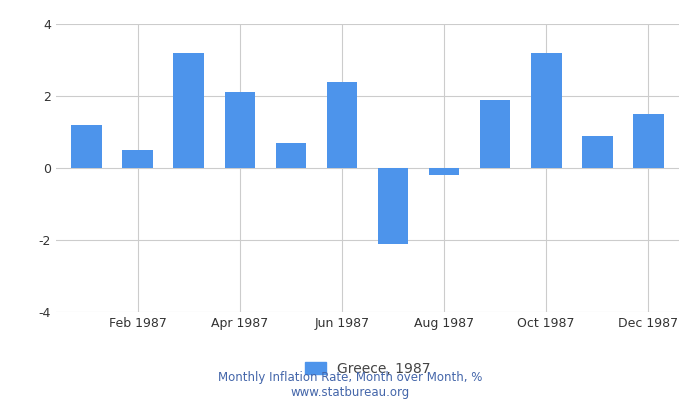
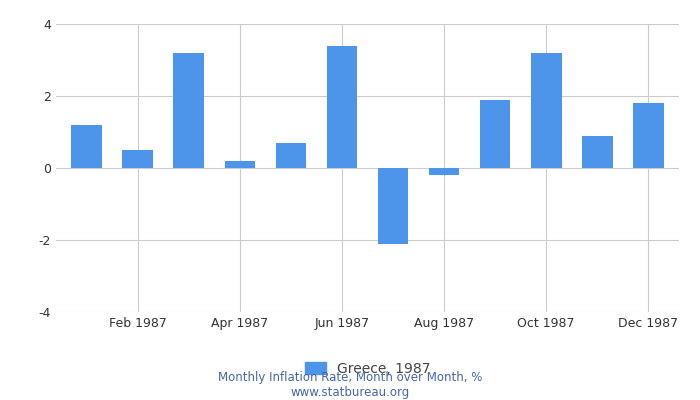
Apr 1987: 2.1 -> 0.2
Jun 1987: 2.4 -> 3.4
Dec 1987: 1.5 -> 1.8
